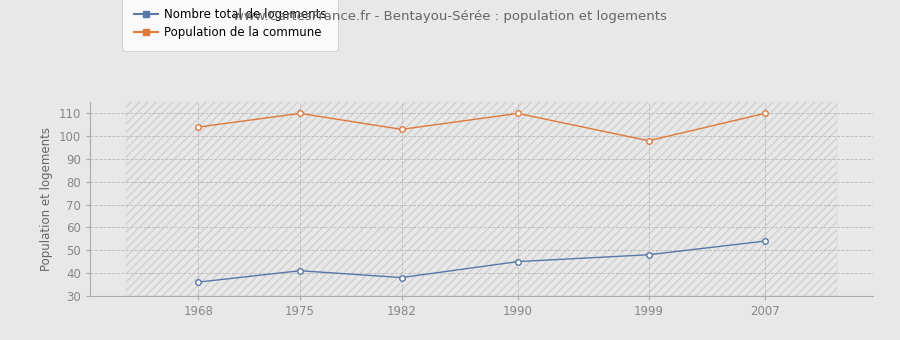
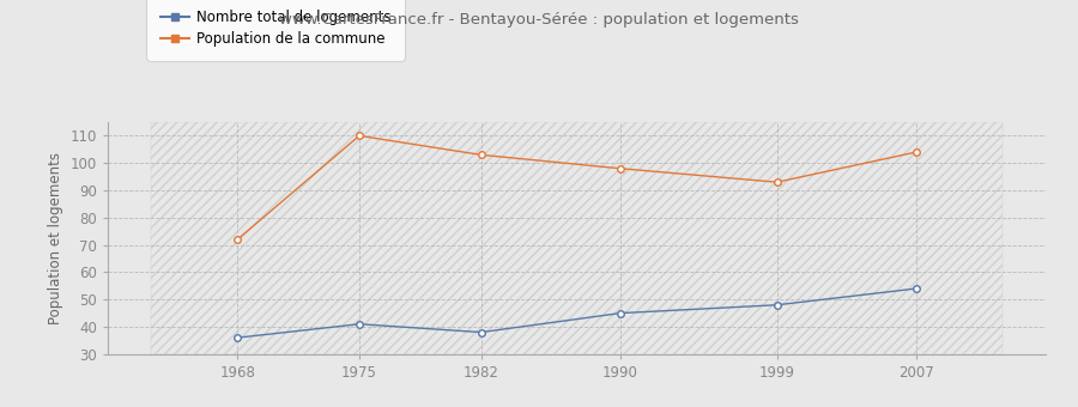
Population de la commune/1968: 104 -> 72
Population de la commune/1990: 110 -> 98
Population de la commune/1999: 98 -> 93
Population de la commune/2007: 110 -> 104
